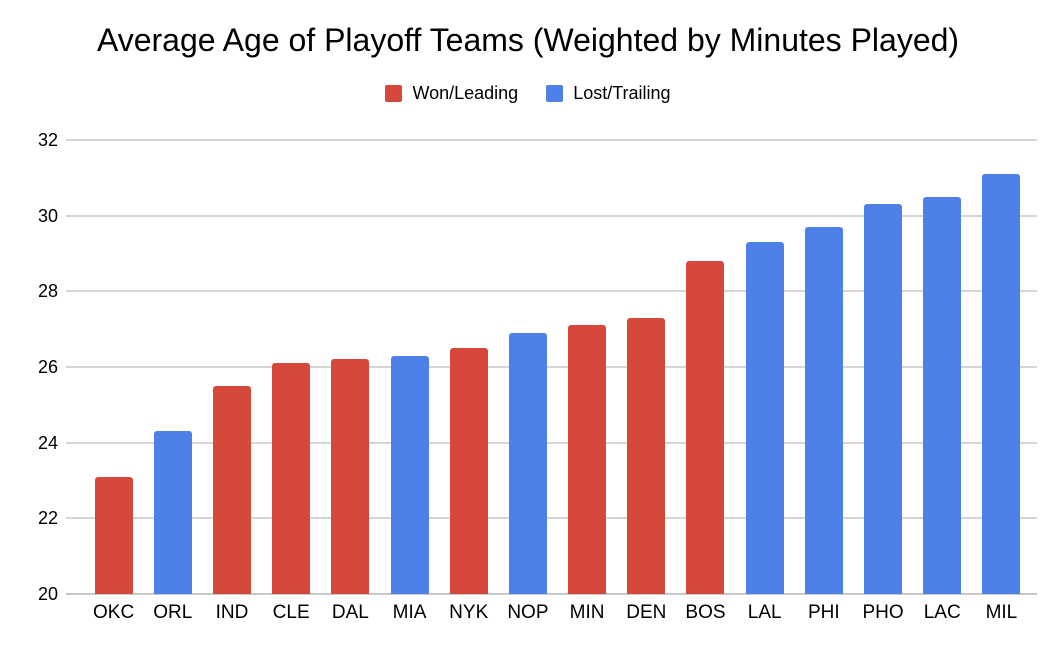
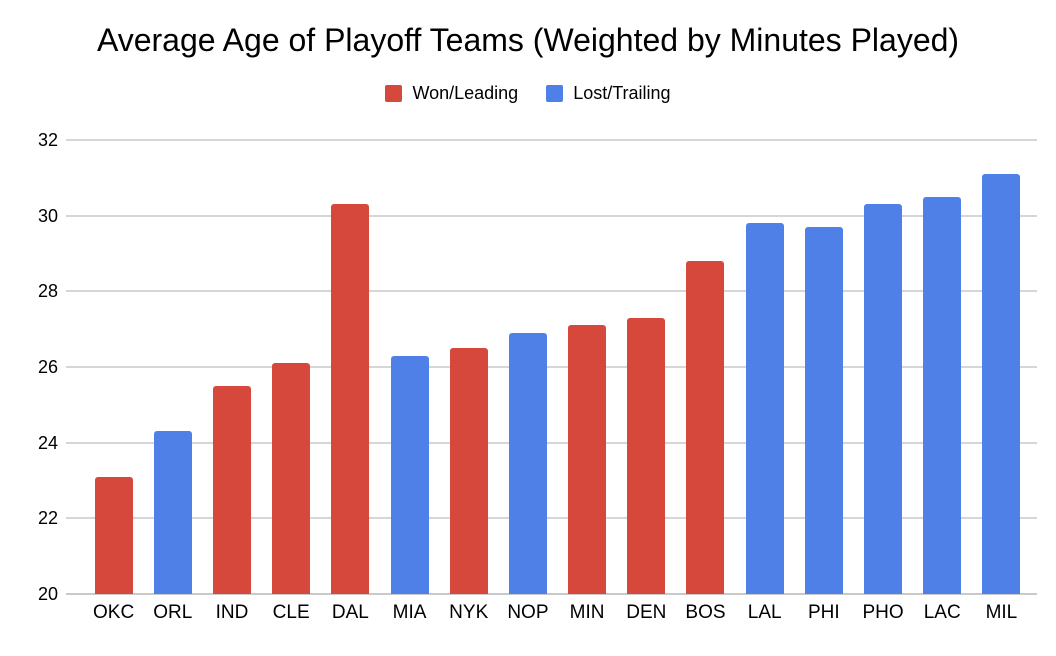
DAL: 26.2 -> 30.3
LAL: 29.3 -> 29.8
